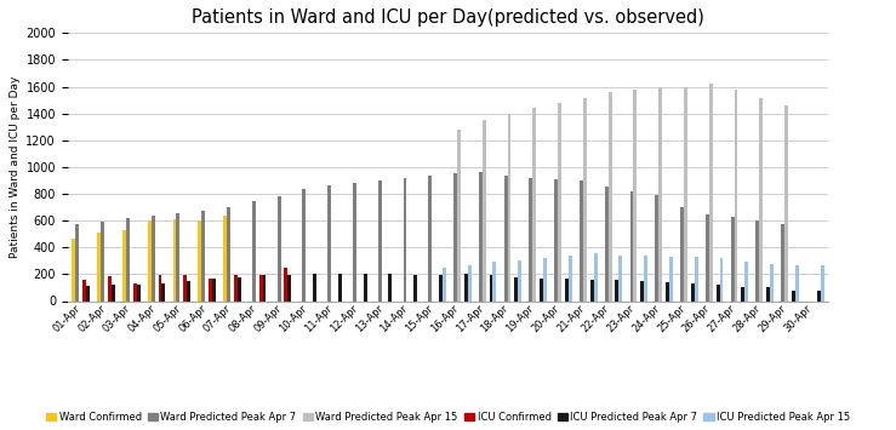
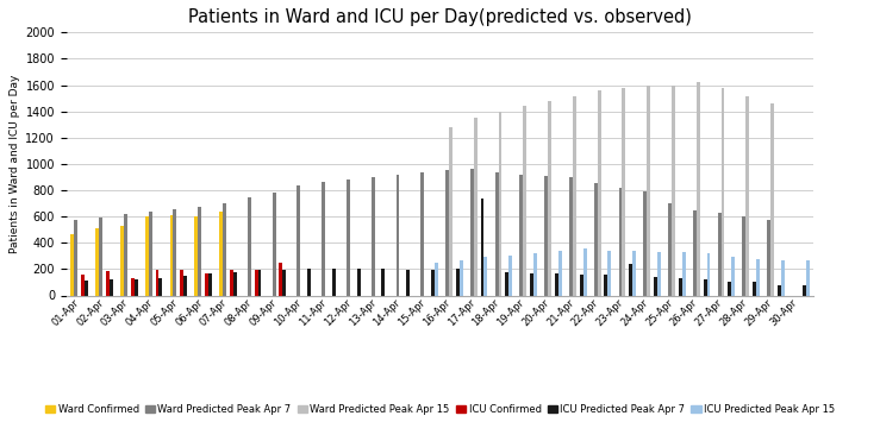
ICU Predicted Peak Apr 7/17-Apr: 190 -> 740
ICU Predicted Peak Apr 7/23-Apr: 150 -> 240
